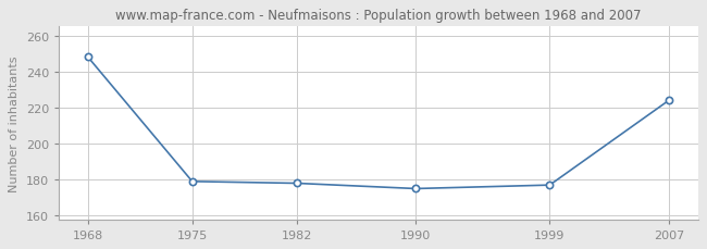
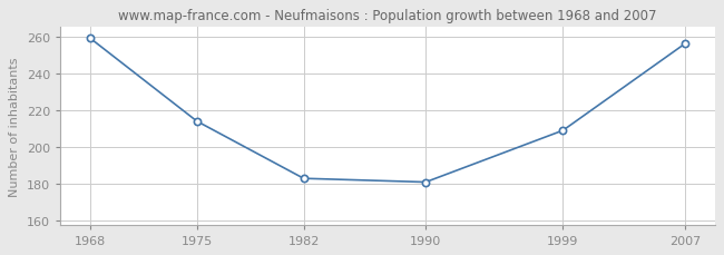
1968: 248 -> 259
1975: 179 -> 214
1982: 178 -> 183
1990: 175 -> 181
1999: 177 -> 209
2007: 224 -> 256
